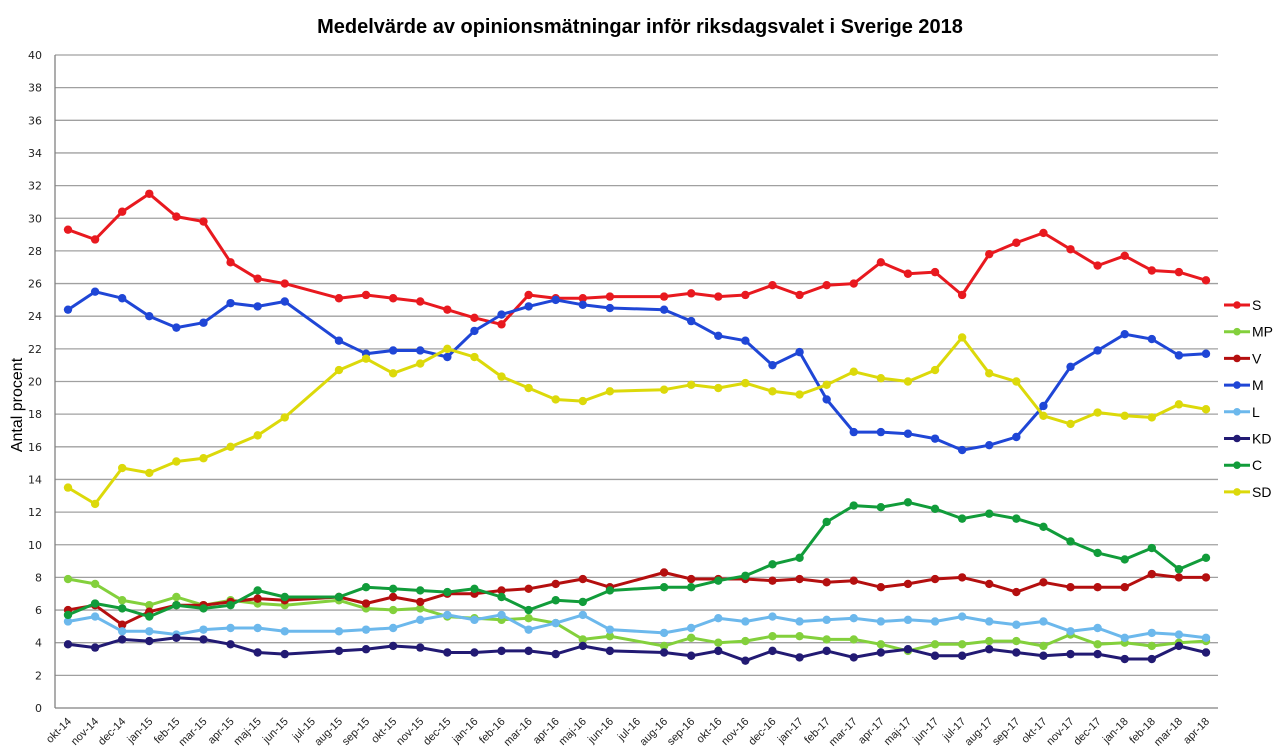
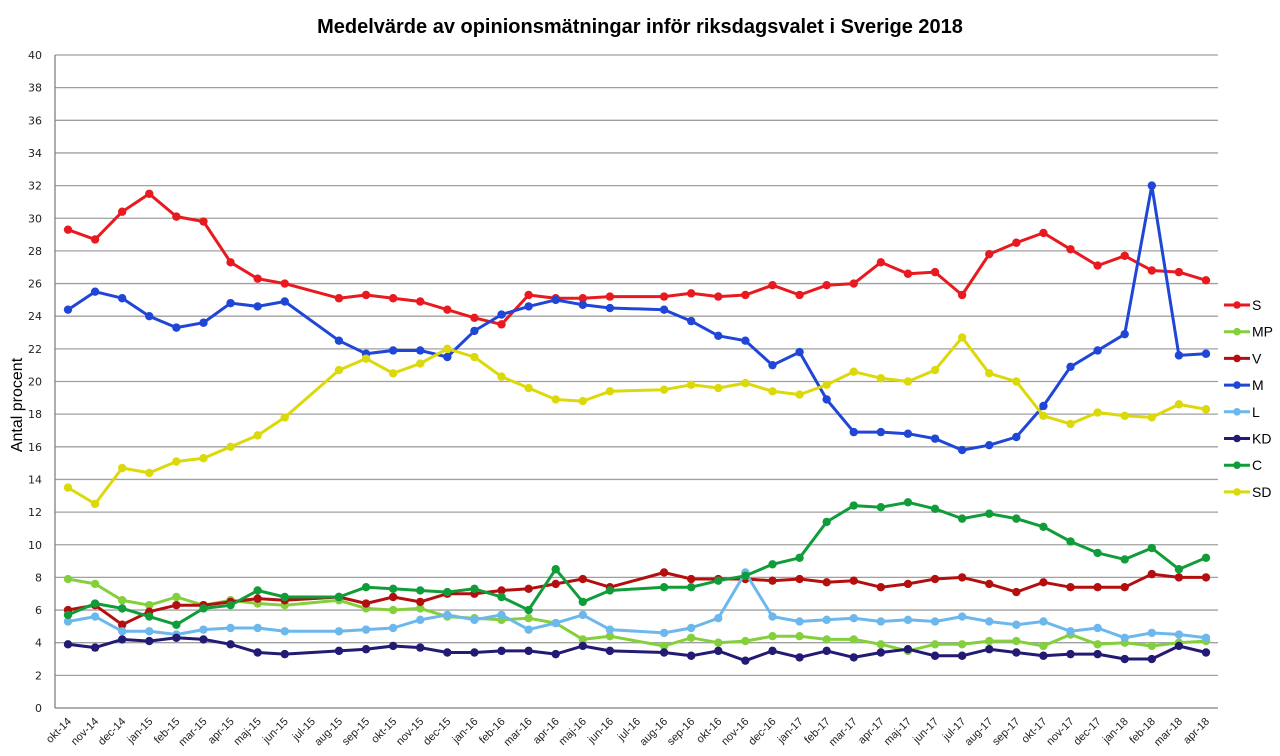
C/feb-15: 6.3 -> 5.1
C/apr-16: 6.6 -> 8.5
L/nov-16: 5.3 -> 8.3
M/feb-18: 22.6 -> 32.0
